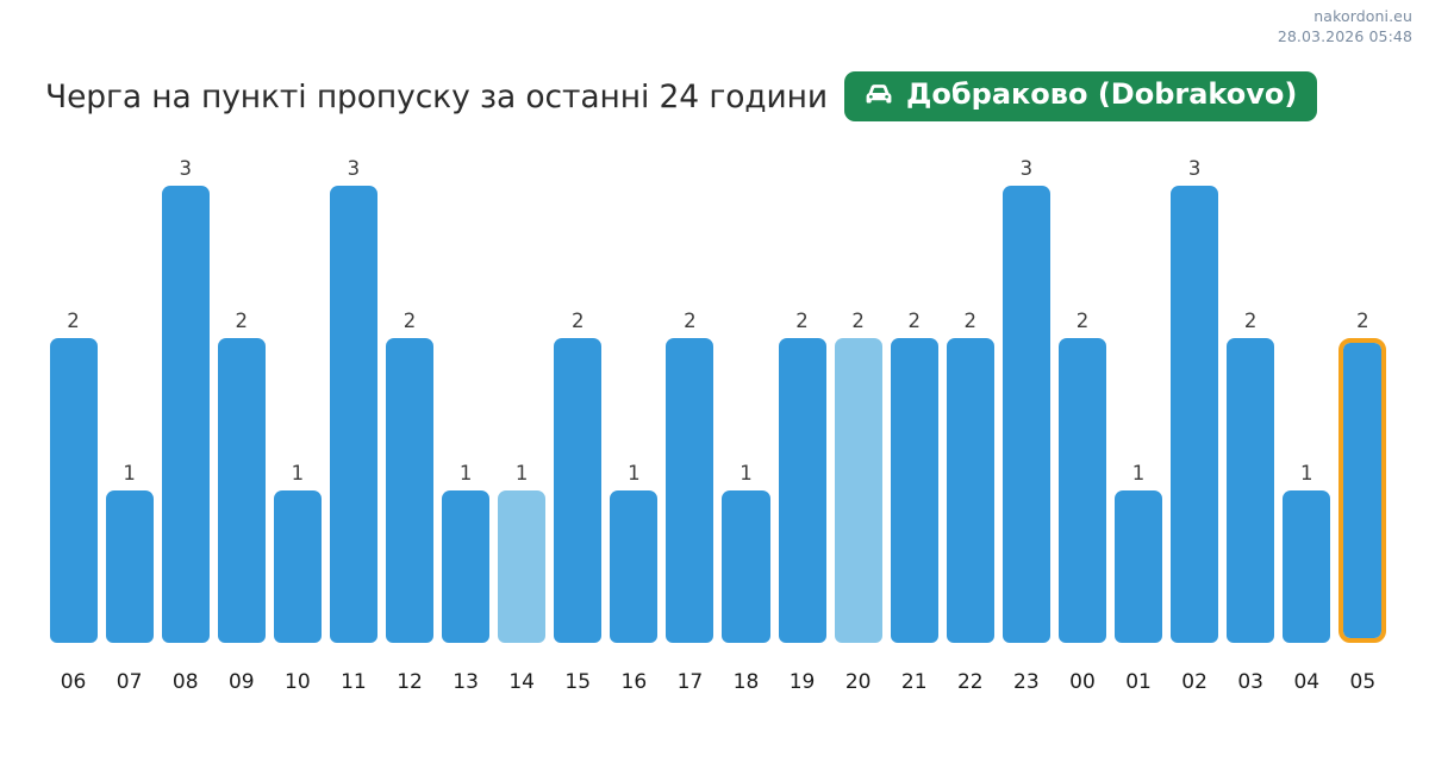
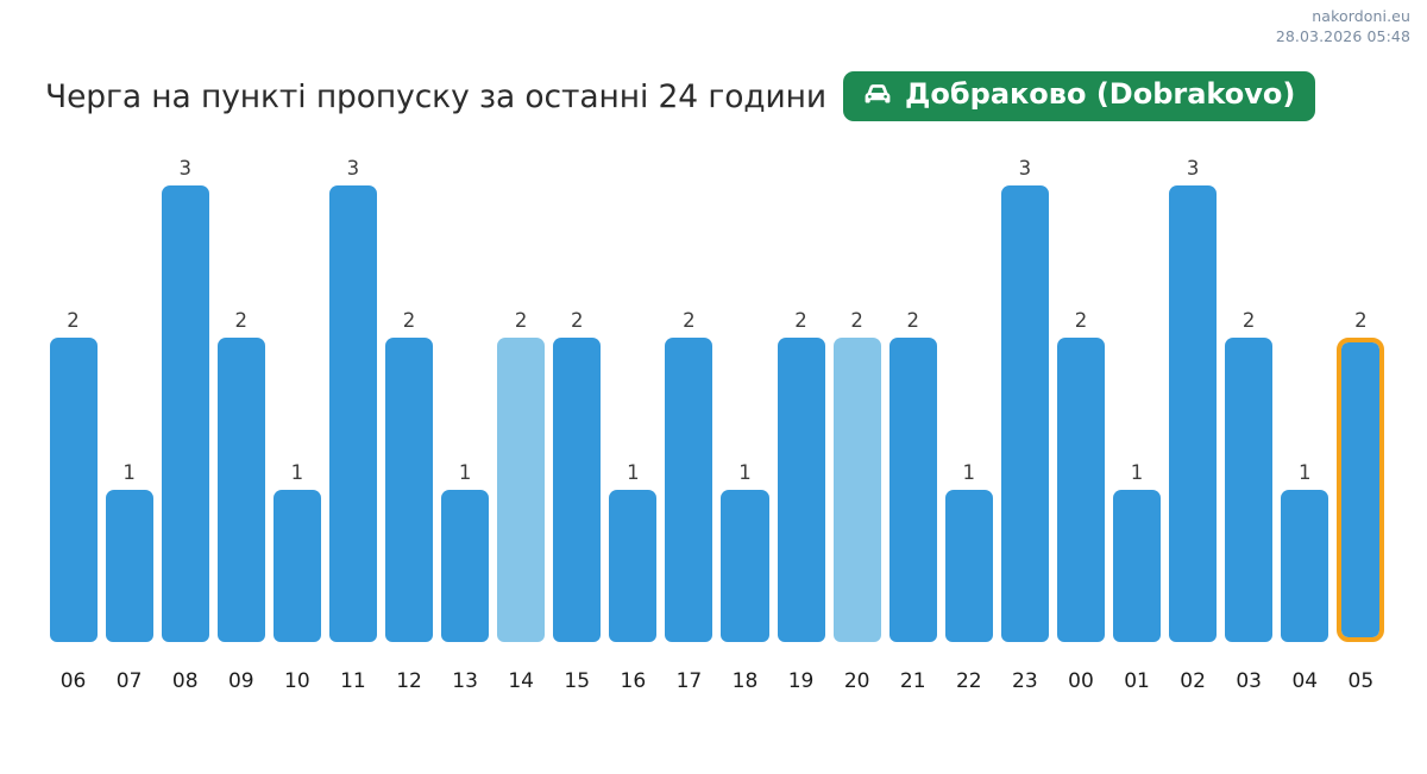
14: 1 -> 2
22: 2 -> 1
